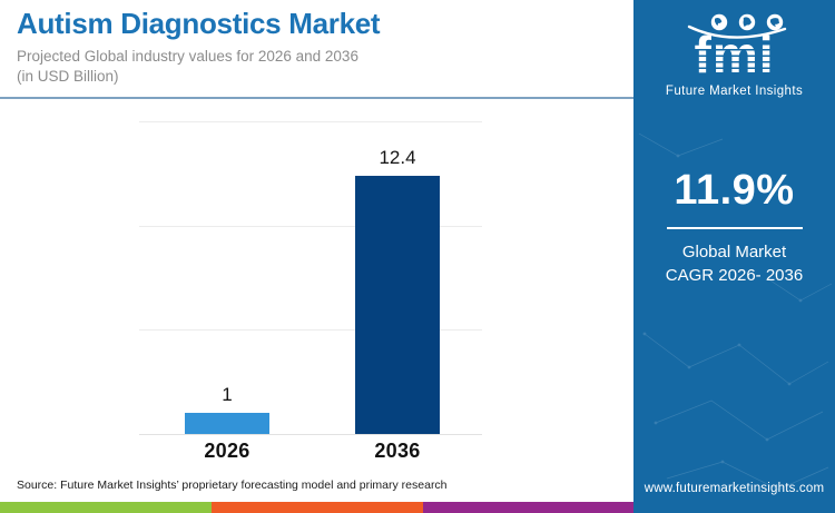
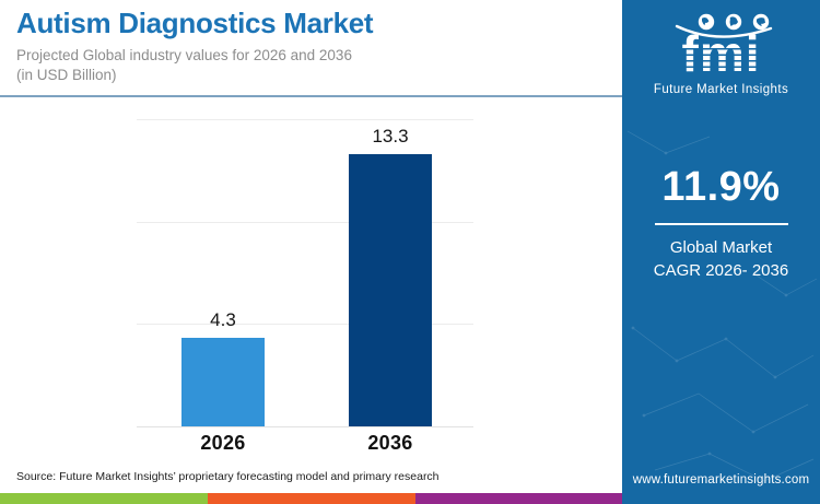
2026: 1 -> 4.3
2036: 12.4 -> 13.3
